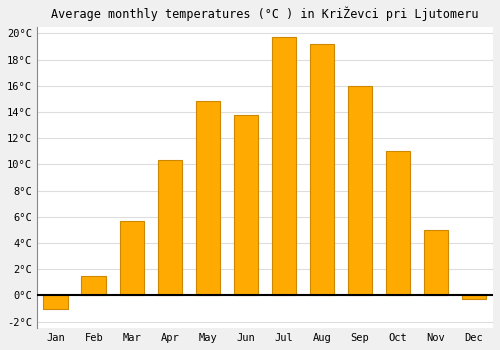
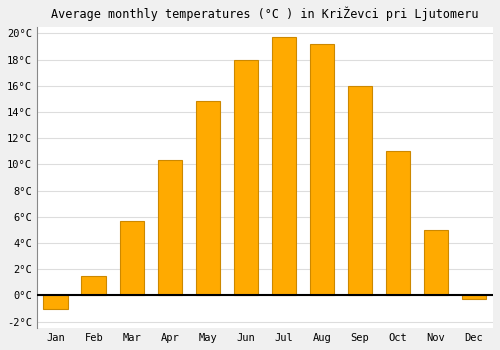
Jun: 13.8°C -> 18.0°C
